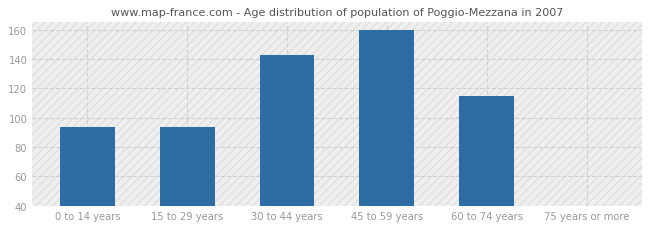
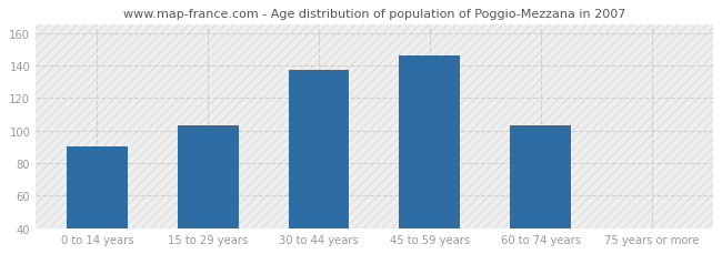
0 to 14 years: 94 -> 90
15 to 29 years: 94 -> 103
30 to 44 years: 143 -> 137
45 to 59 years: 160 -> 146
60 to 74 years: 115 -> 103
